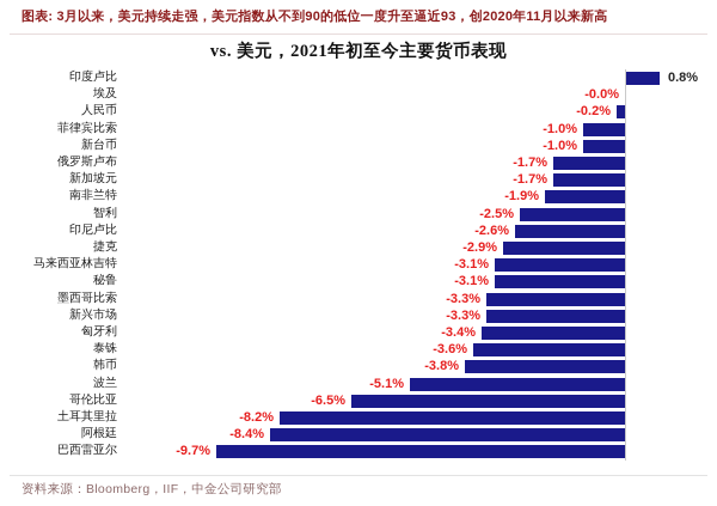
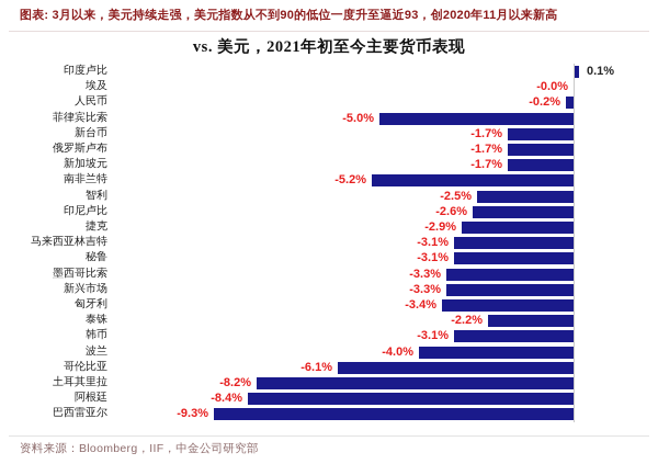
印度卢比: 0.8% -> 0.1%
菲律宾比索: -1.0% -> -5.0%
新台币: -1.0% -> -1.7%
南非兰特: -1.9% -> -5.2%
泰铢: -3.6% -> -2.2%
韩币: -3.8% -> -3.1%
波兰: -5.1% -> -4.0%
哥伦比亚: -6.5% -> -6.1%
巴西雷亚尔: -9.7% -> -9.3%
